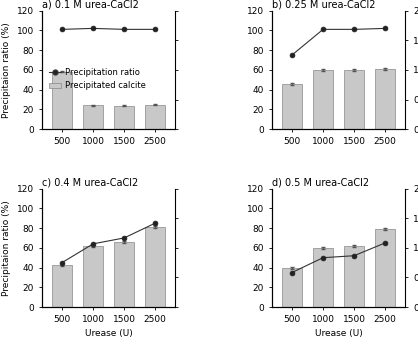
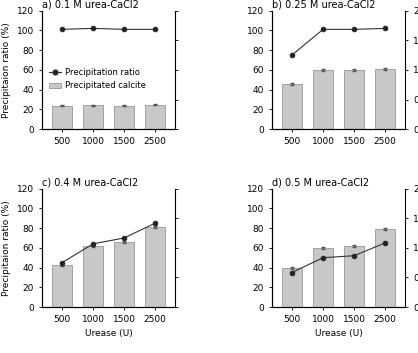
a) 0.1 M urea-CaCl2/Precipitated calcite/500: 58 -> 24
